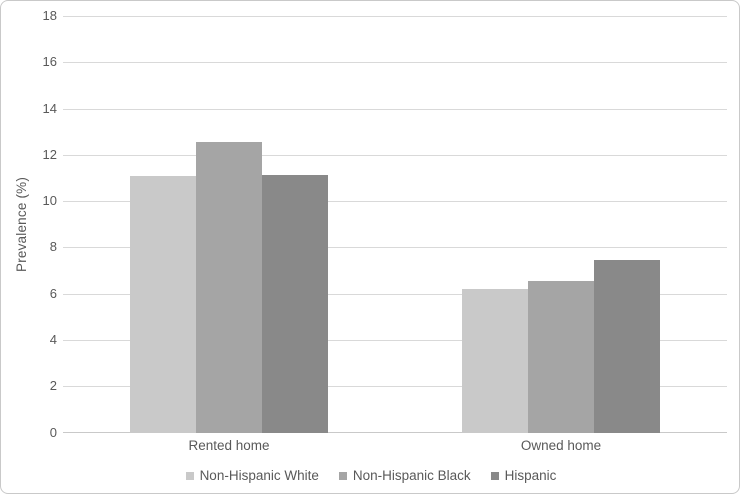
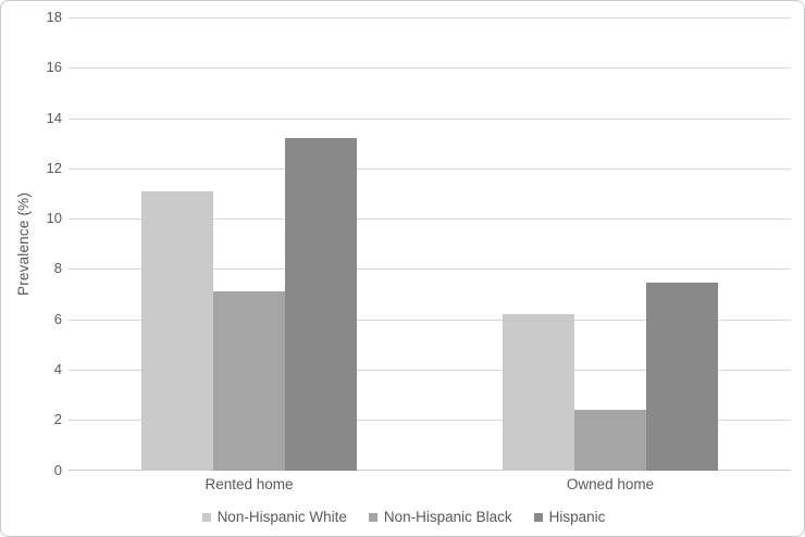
Non-Hispanic Black/Rented home: 12.6 -> 7.1
Hispanic/Rented home: 11.2 -> 13.2
Non-Hispanic Black/Owned home: 6.5 -> 2.4
